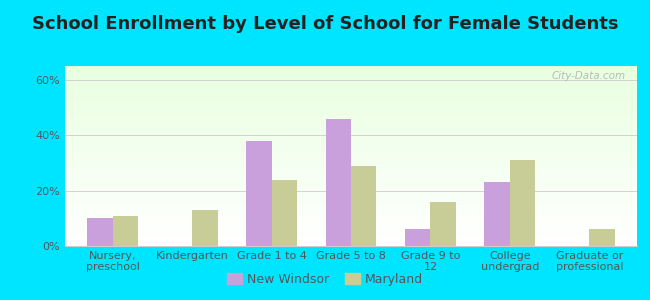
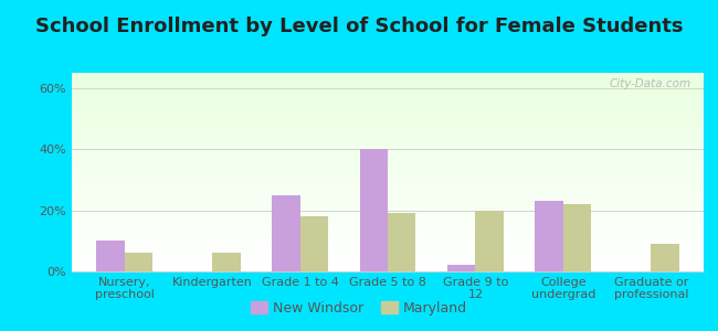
Maryland/Nursery, preschool: 11% -> 6%
Maryland/Kindergarten: 13% -> 6%
New Windsor/Grade 1 to 4: 38% -> 25%
Maryland/Grade 1 to 4: 24% -> 18%
New Windsor/Grade 5 to 8: 46% -> 40%
Maryland/Grade 5 to 8: 29% -> 19%
New Windsor/Grade 9 to 12: 6% -> 2%
Maryland/Grade 9 to 12: 16% -> 20%
Maryland/College undergrad: 31% -> 22%
Maryland/Graduate or professional: 6% -> 9%
